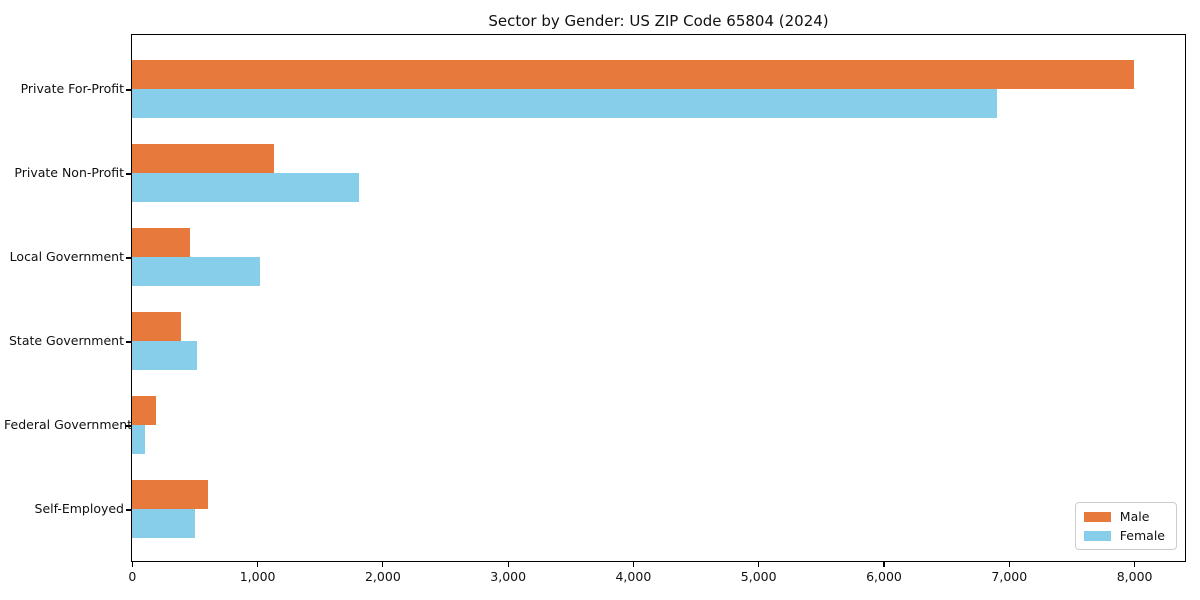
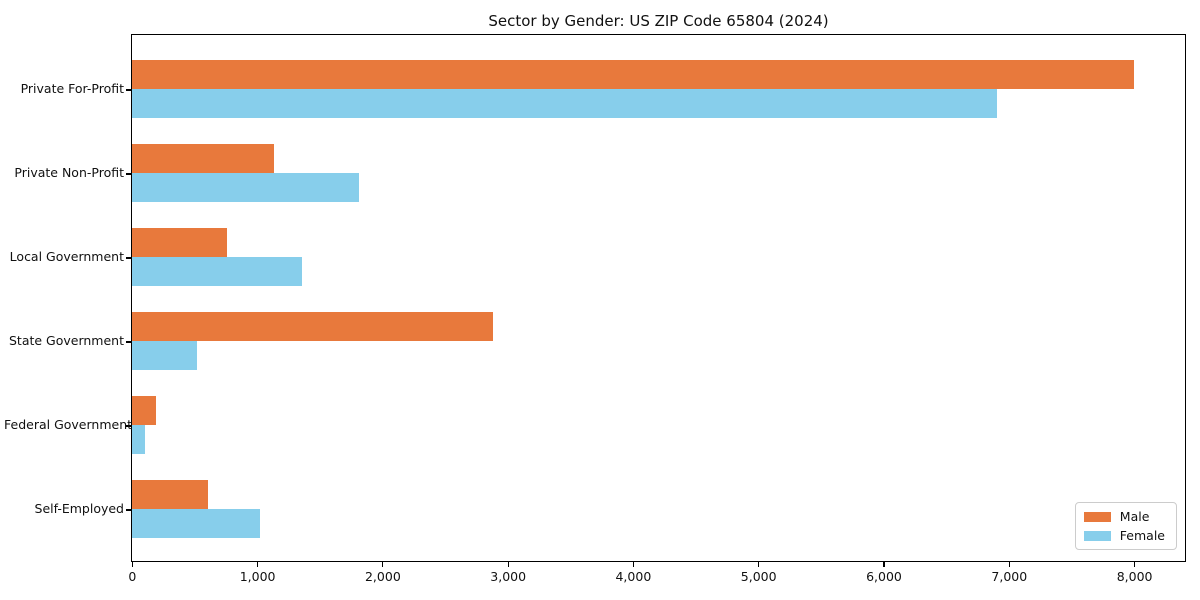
Male/Local Government: 460 -> 760
Female/Local Government: 1020 -> 1360
Male/State Government: 390 -> 2880
Female/Self-Employed: 500 -> 1020
